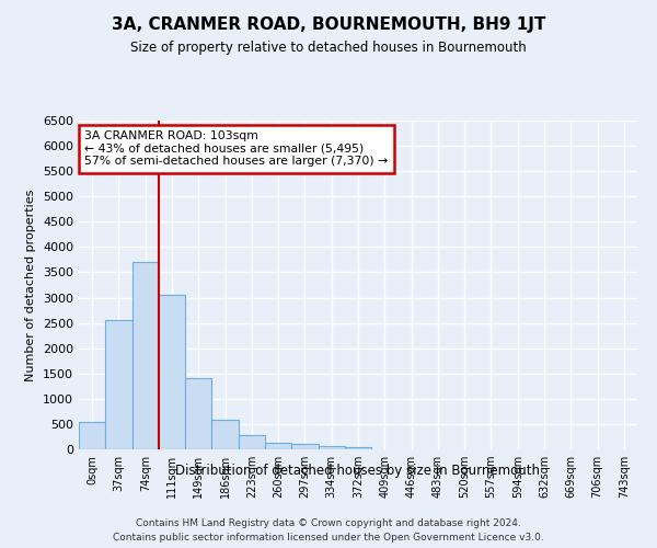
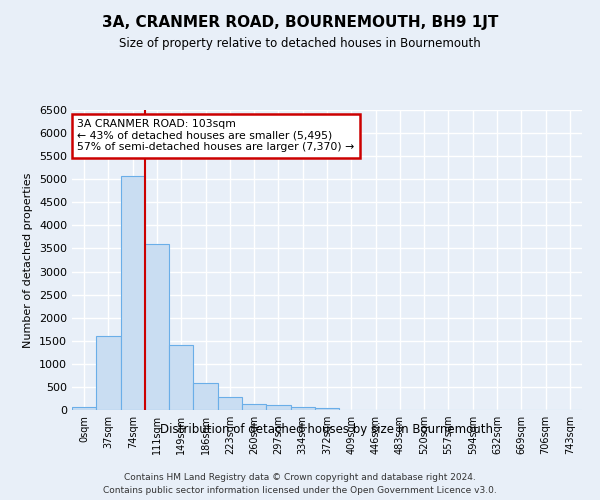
0sqm: 550 -> 70
37sqm: 2550 -> 1600
74sqm: 3700 -> 5080
111sqm: 3050 -> 3590
